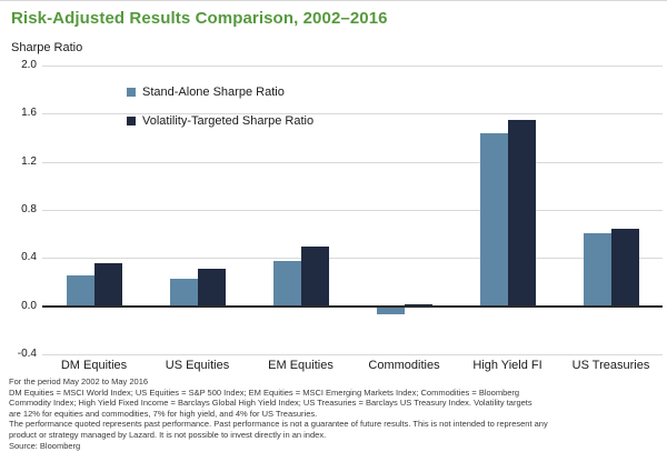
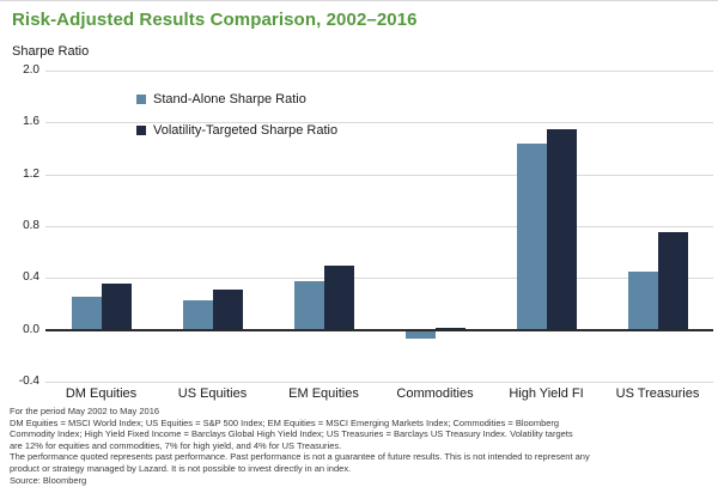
Stand-Alone Sharpe Ratio/US Treasuries: 0.61 -> 0.45
Volatility-Targeted Sharpe Ratio/US Treasuries: 0.64 -> 0.75
